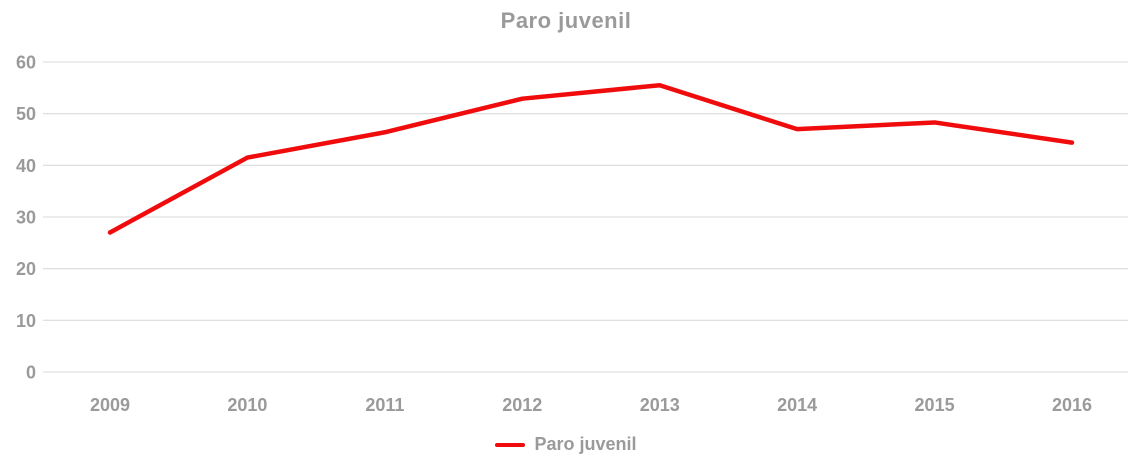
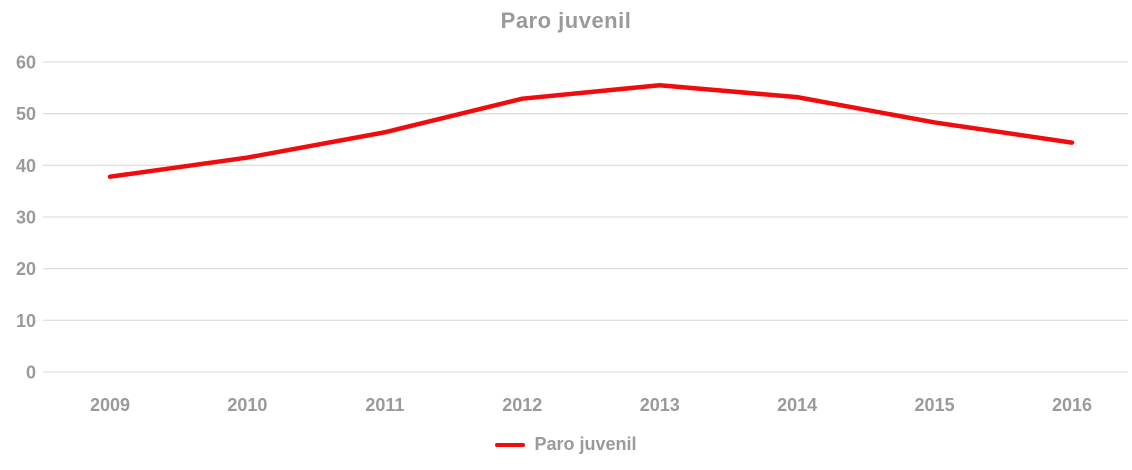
2009: 27 -> 38
2014: 47 -> 53
